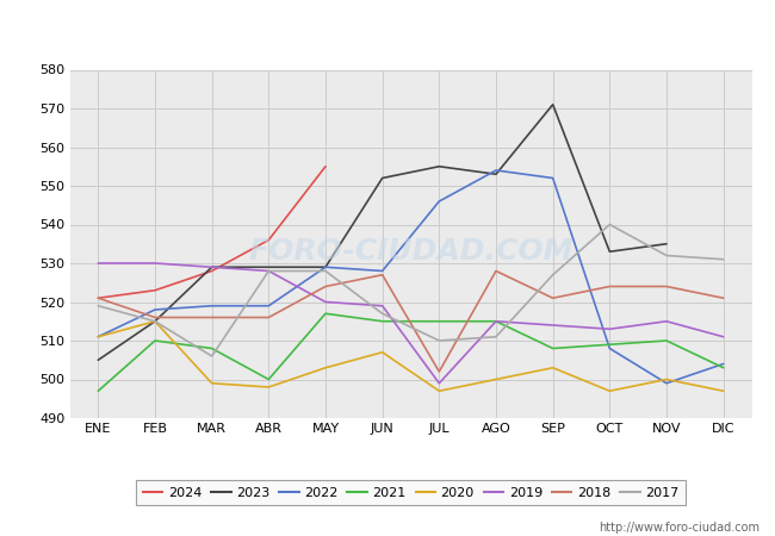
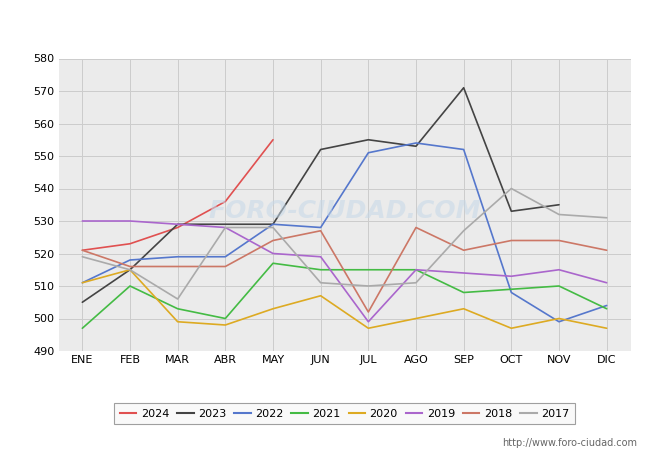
2021/MAR: 508 -> 503
2017/JUN: 517 -> 511
2022/JUL: 546 -> 551
